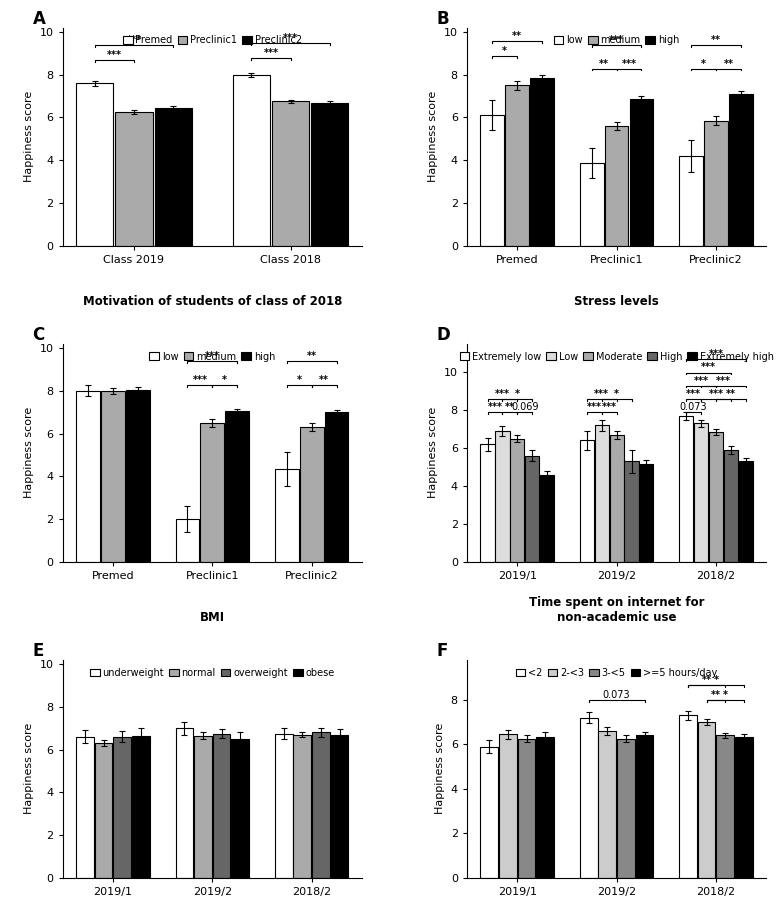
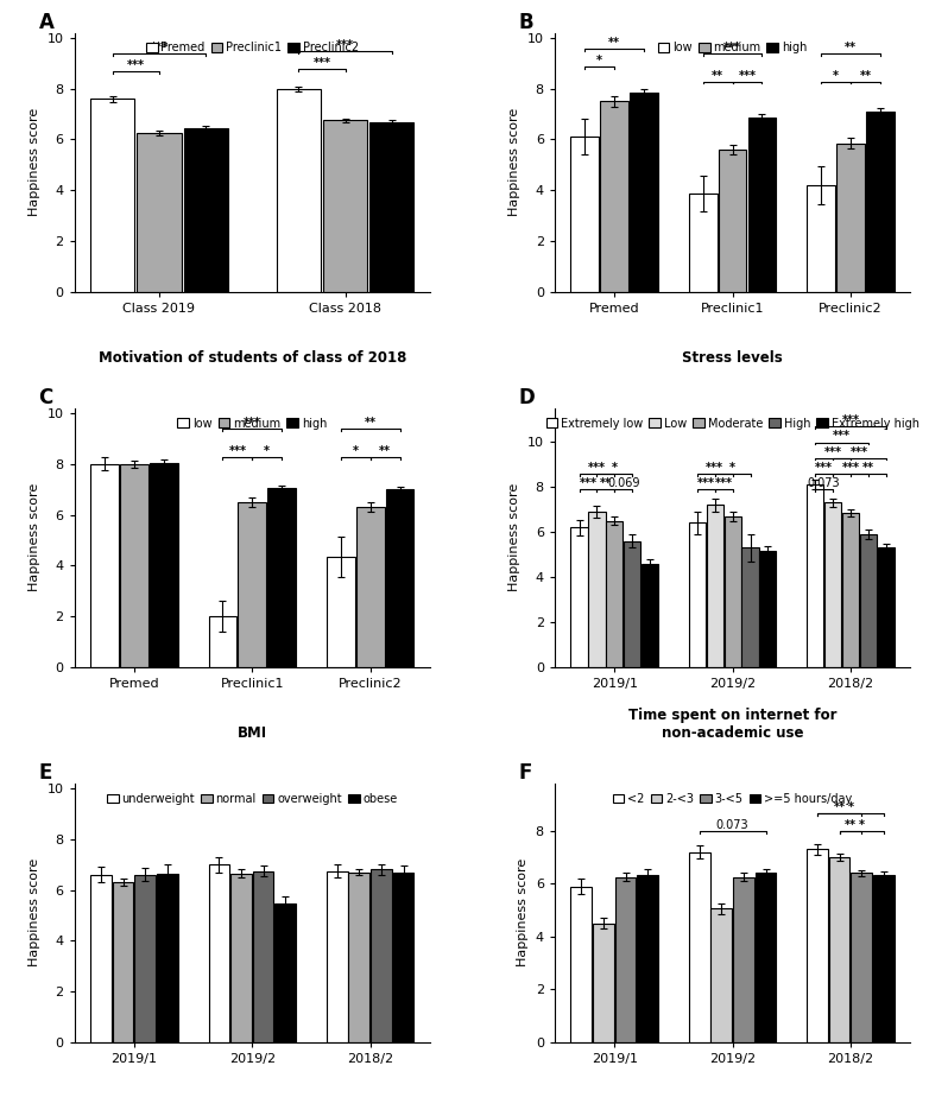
Stress levels/Extremely low/2018/2: 7.7 -> 8.1
BMI/obese/2019/2: 6.50 -> 5.45
Time spent on internet for non-academic use/2-<3/2019/1: 6.45 -> 4.50
Time spent on internet for non-academic use/2-<3/2019/2: 6.60 -> 5.05
